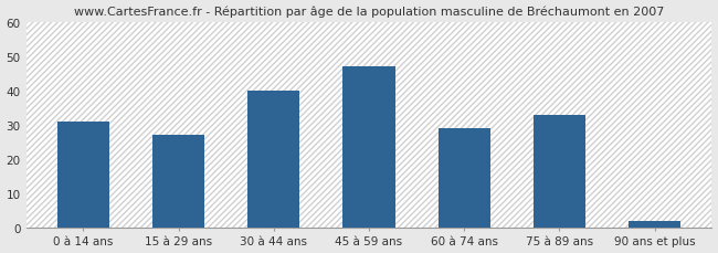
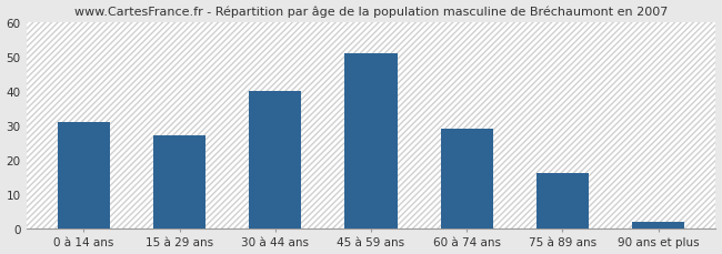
45 à 59 ans: 47 -> 51
75 à 89 ans: 33 -> 16
